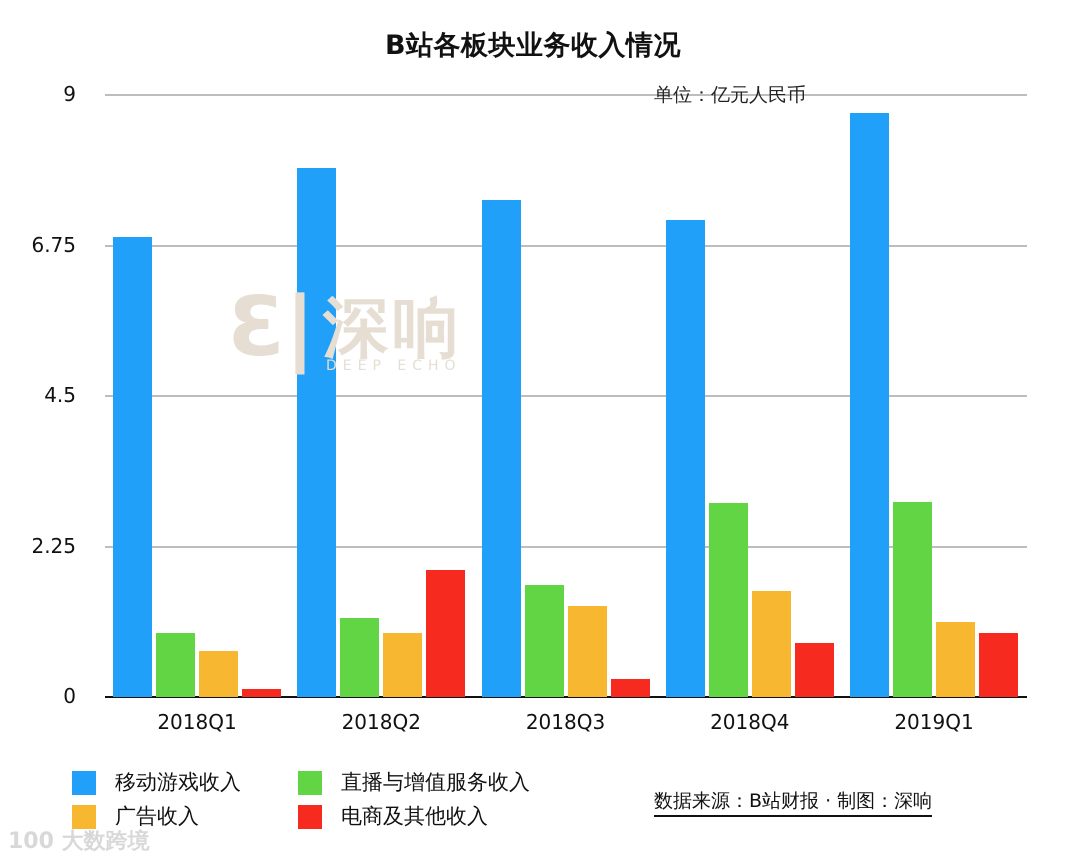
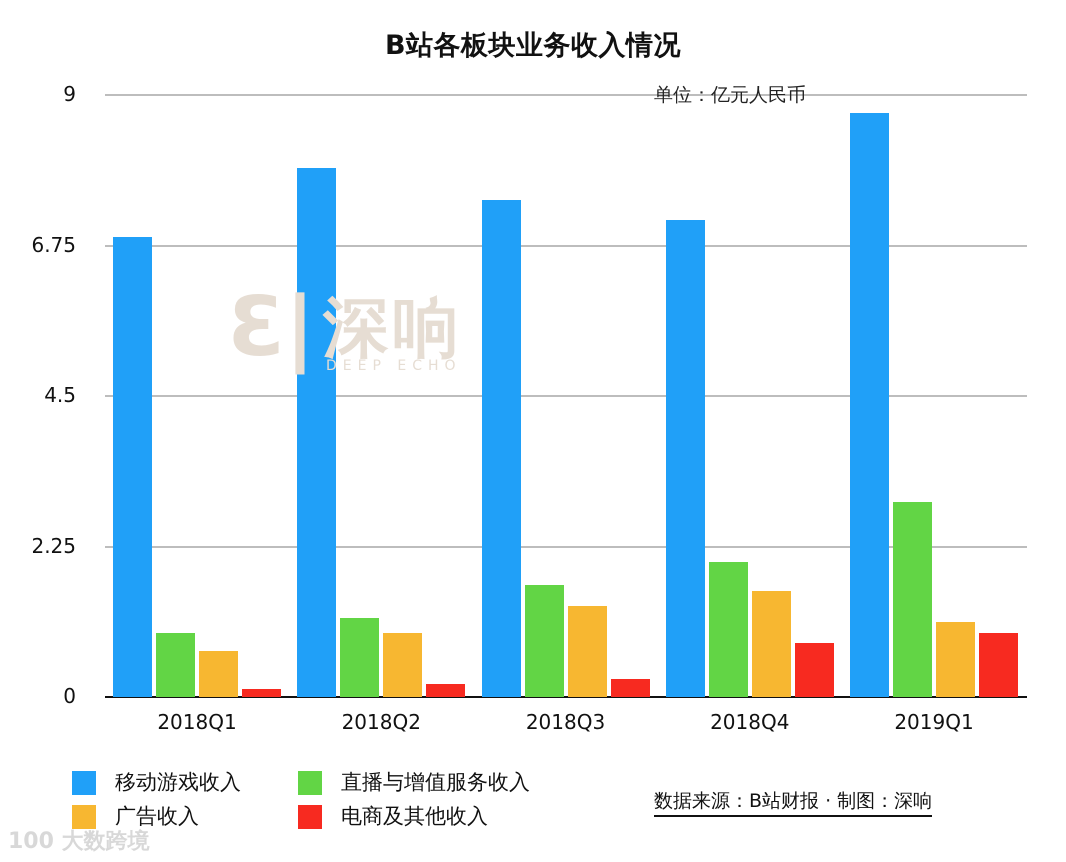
电商及其他收入/2018Q2: 1.9 -> 0.2
直播与增值服务收入/2018Q4: 2.9 -> 2.0
